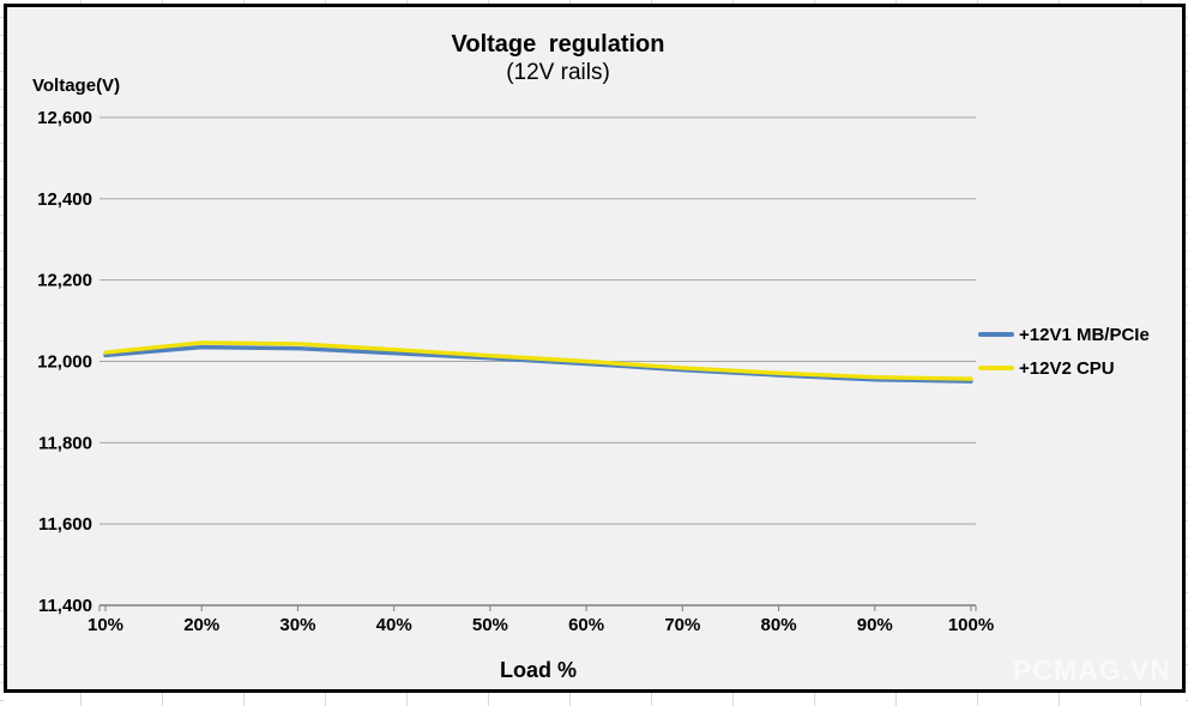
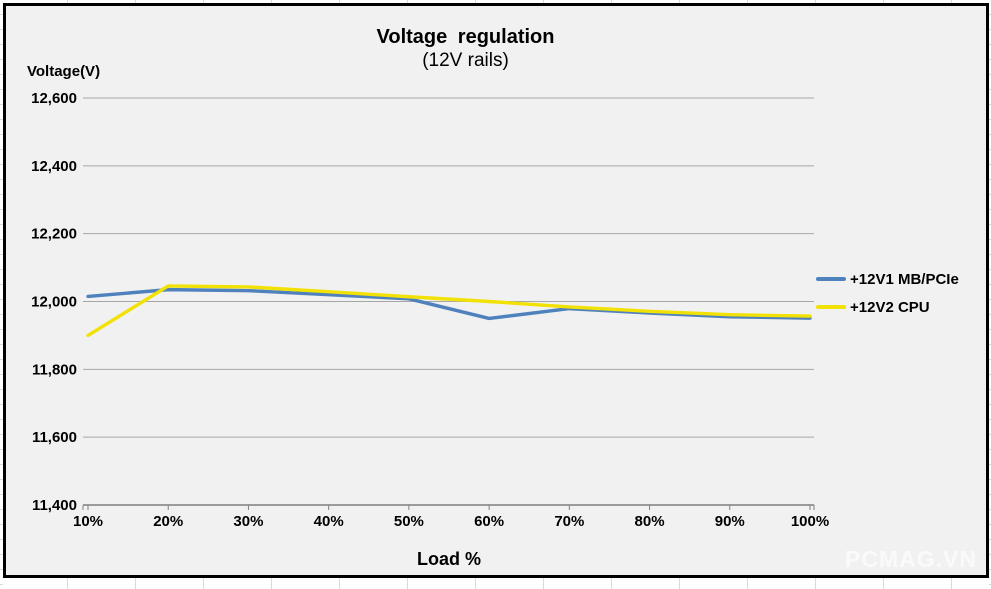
+12V2 CPU/10%: 12020 -> 11900
+12V1 MB/PCIe/60%: 11990 -> 11950
